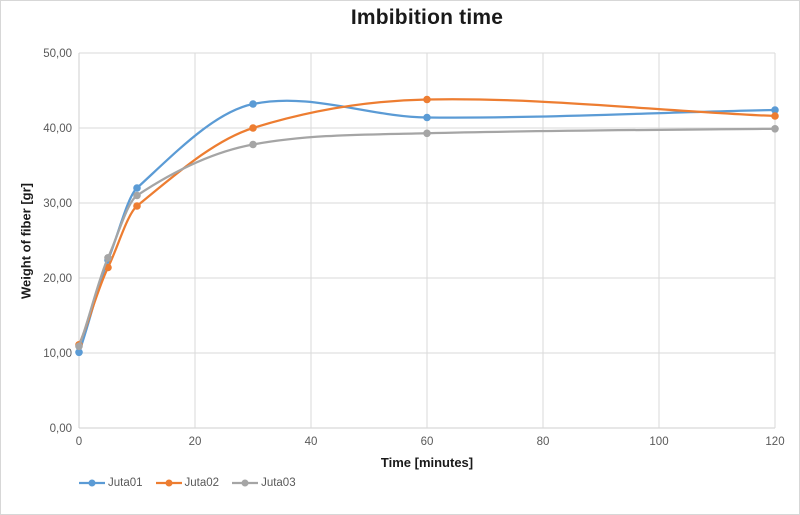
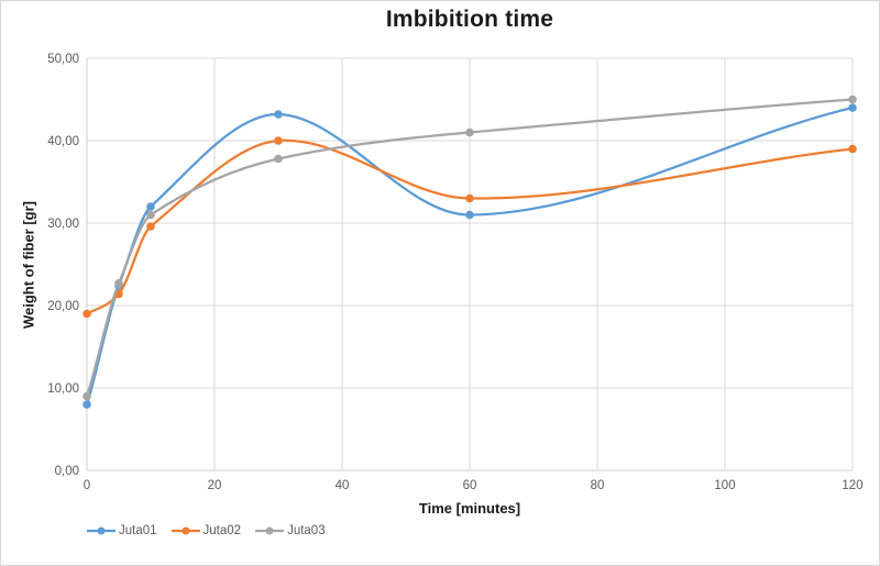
Juta01/0: 10 -> 8
Juta02/0: 11 -> 19
Juta03/0: 11 -> 9
Juta01/60: 41 -> 31
Juta02/60: 44 -> 33
Juta03/60: 39 -> 41
Juta01/120: 42 -> 44
Juta02/120: 42 -> 39
Juta03/120: 40 -> 45
